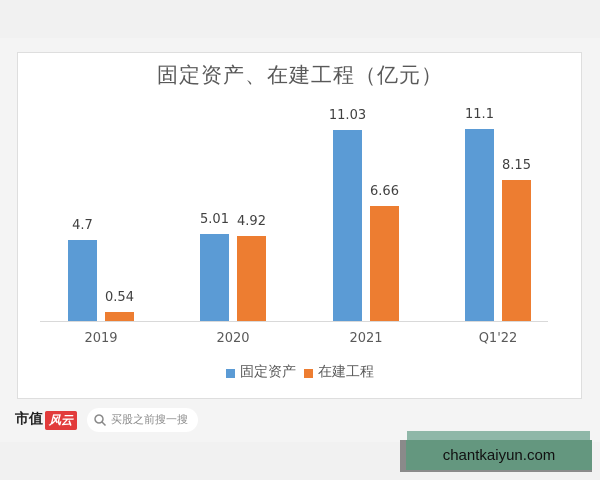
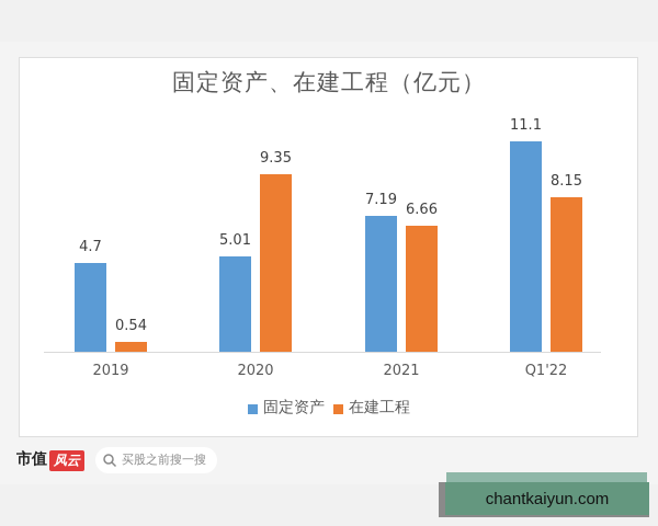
在建工程/2020: 4.92 -> 9.35
固定资产/2021: 11.03 -> 7.19
